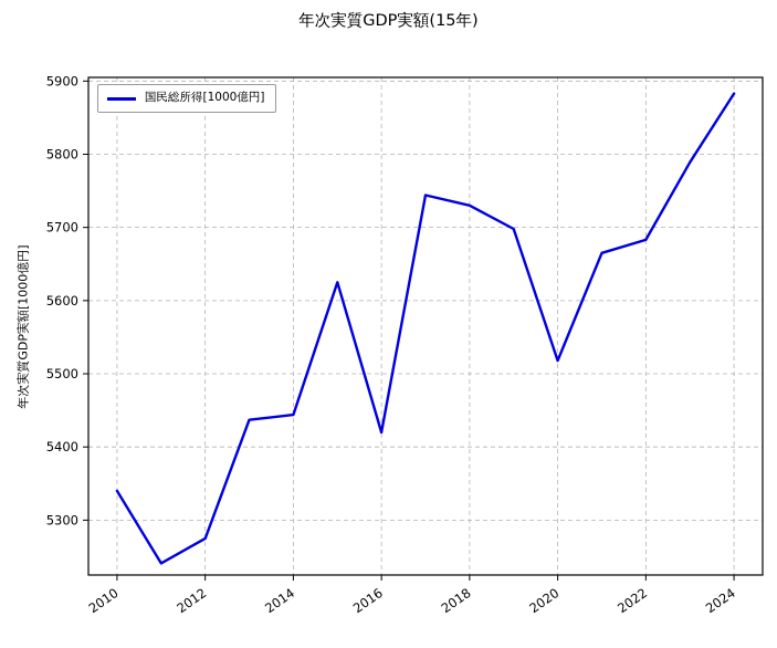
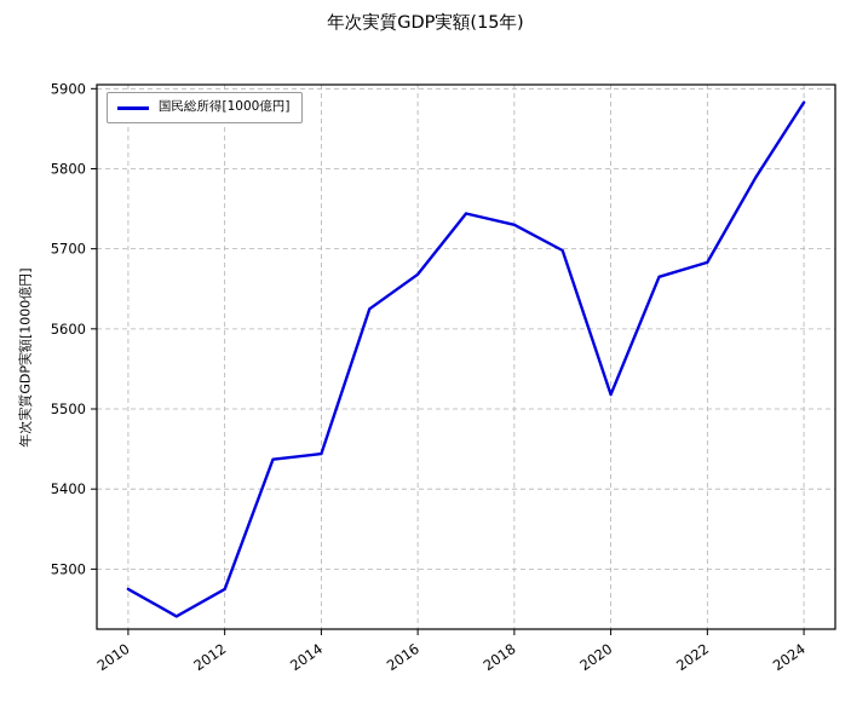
2010: 5340 -> 5280
2016: 5420 -> 5670
